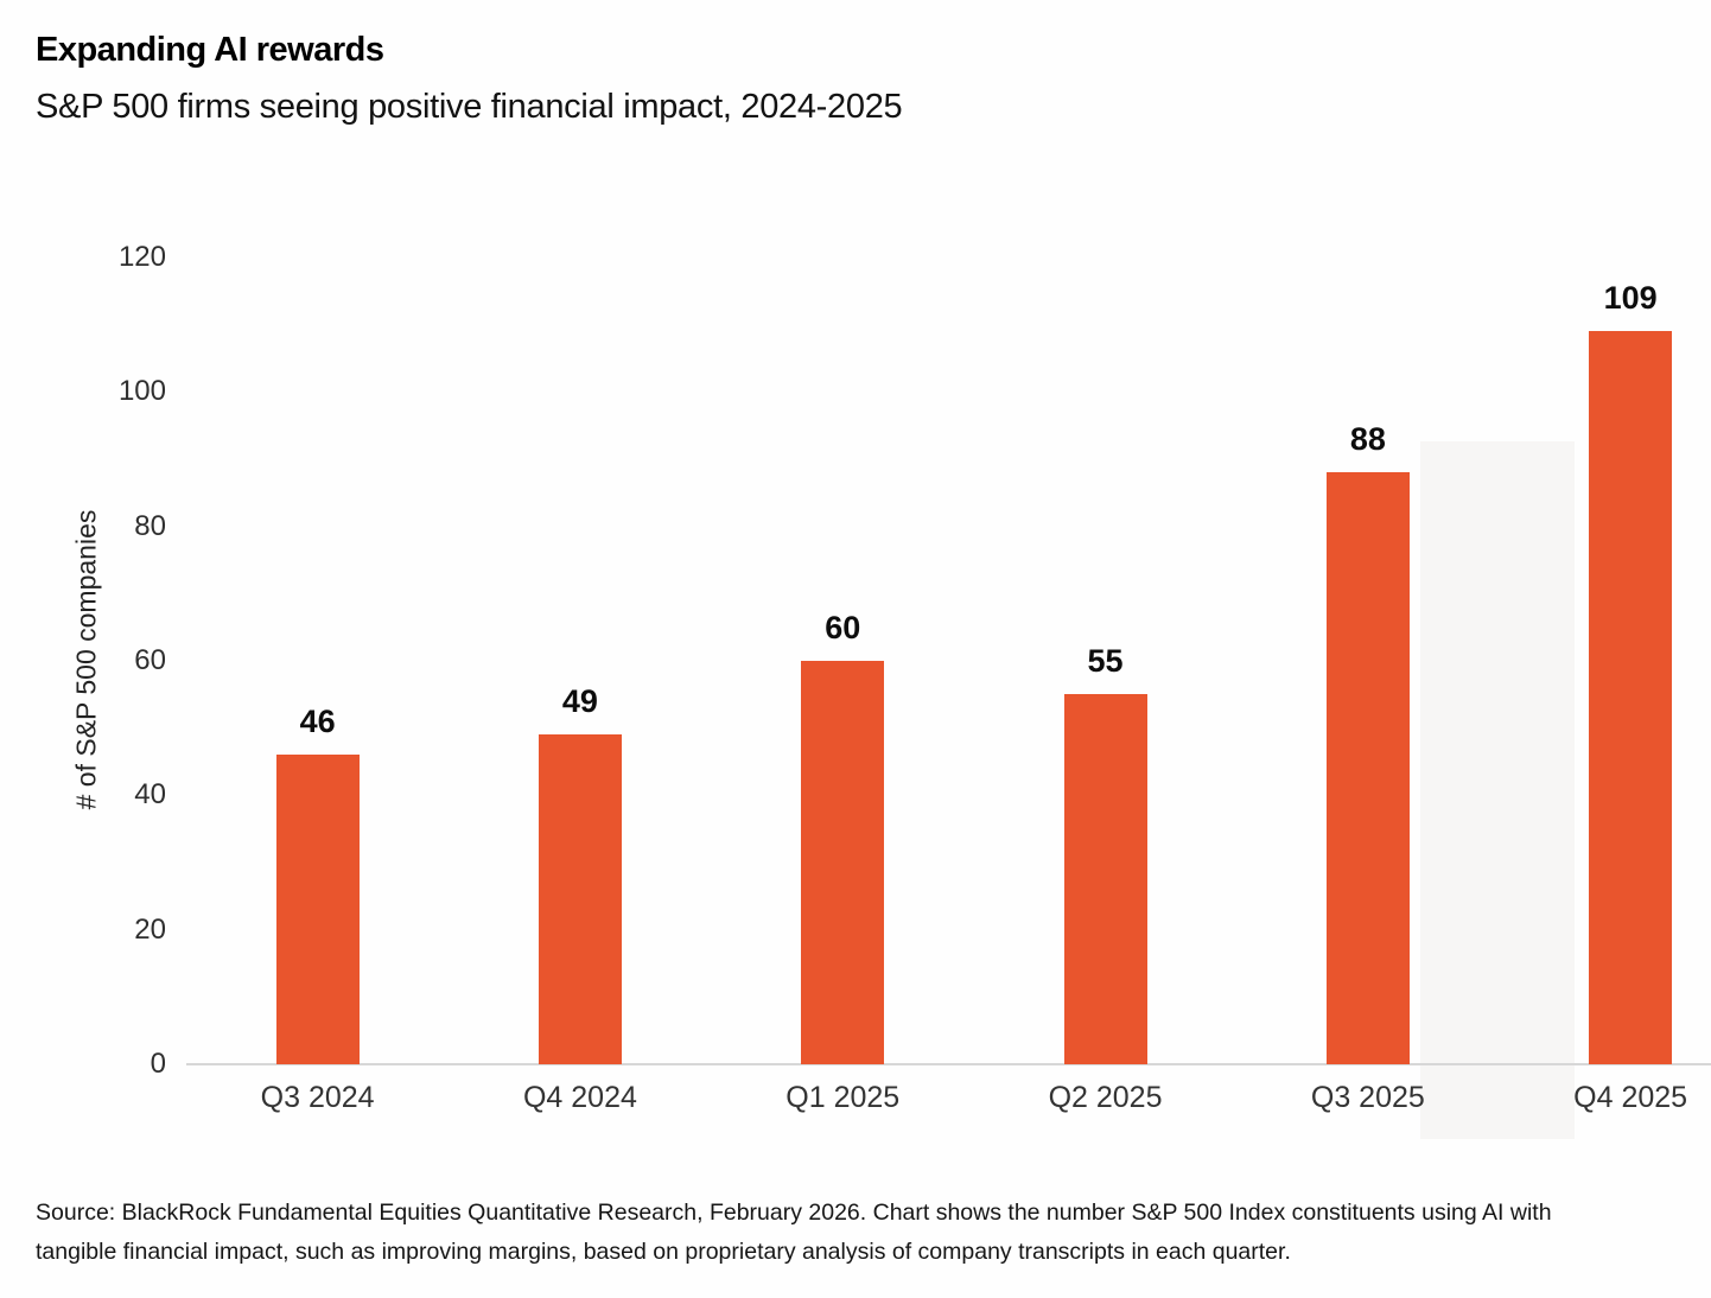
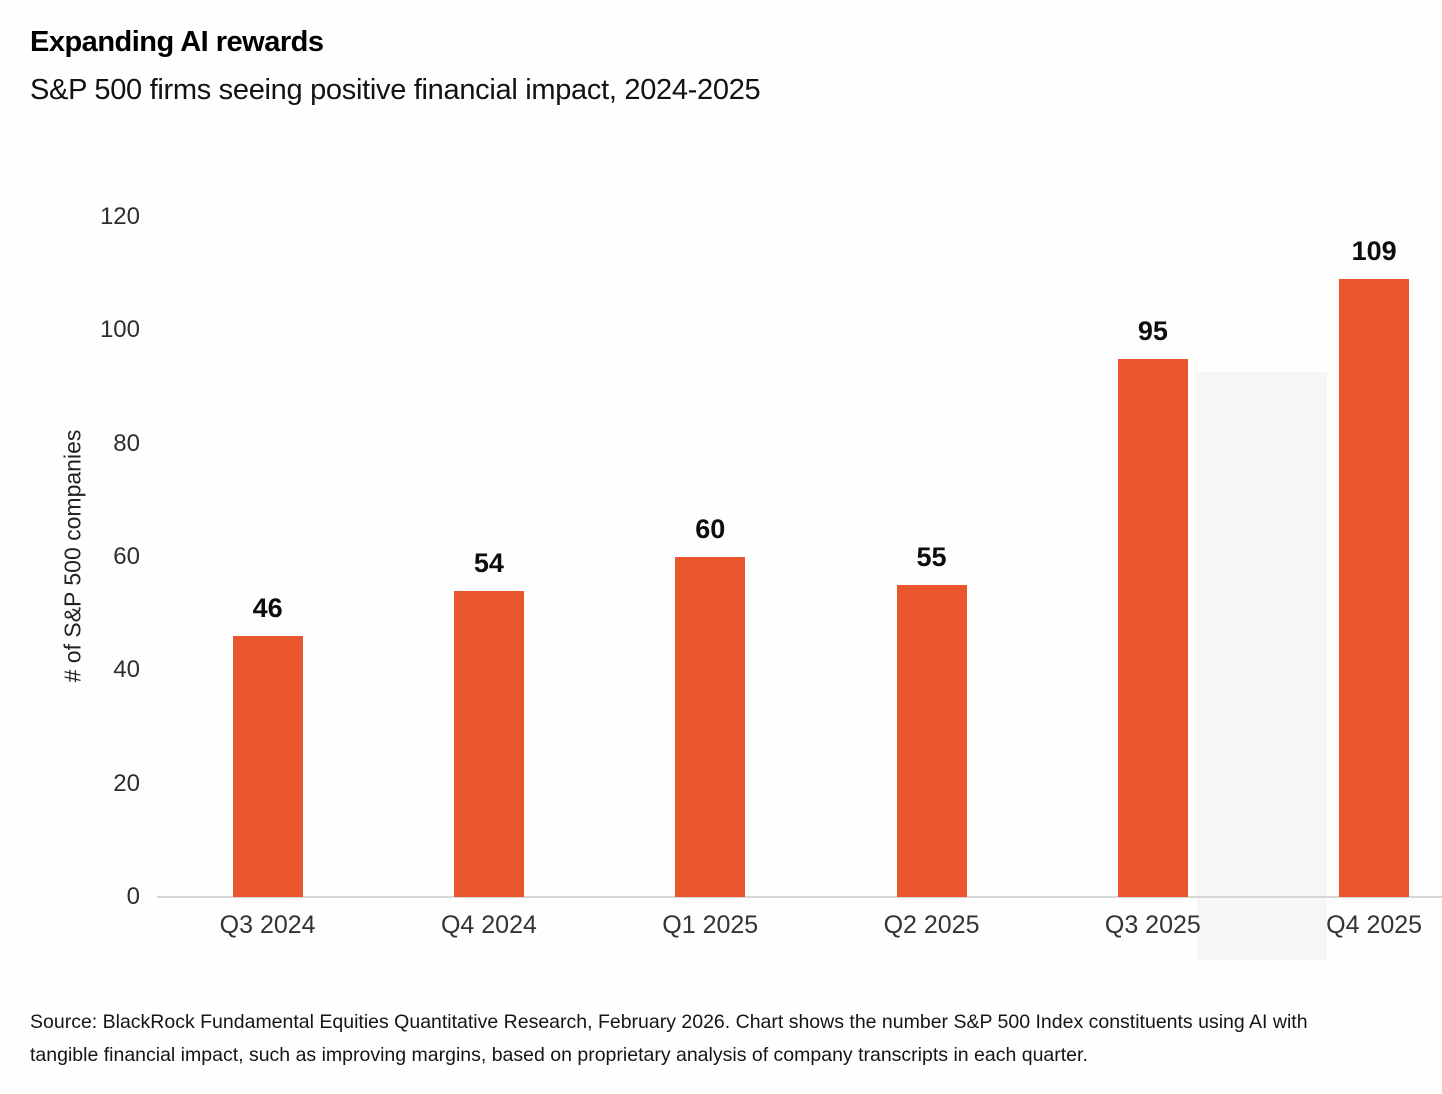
Q4 2024: 49 -> 54
Q3 2025: 88 -> 95
